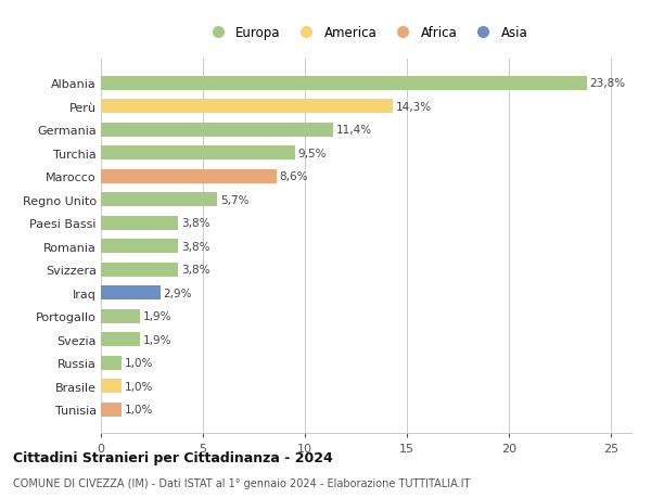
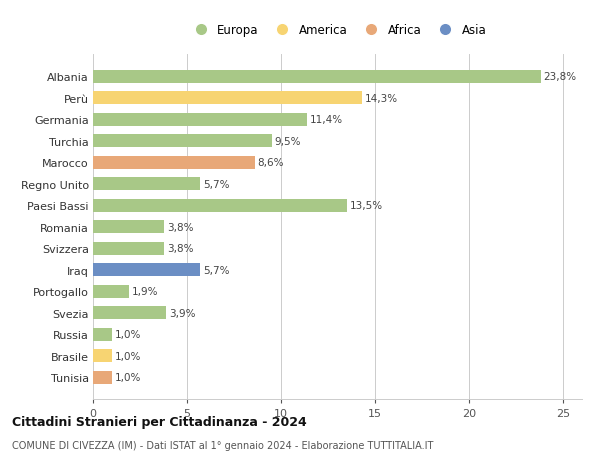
Paesi Bassi: 3,8% -> 13,5%
Iraq: 2,9% -> 5,7%
Svezia: 1,9% -> 3,9%
